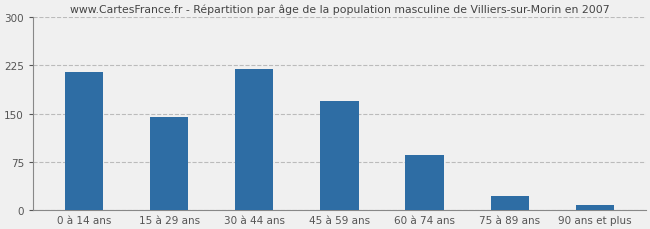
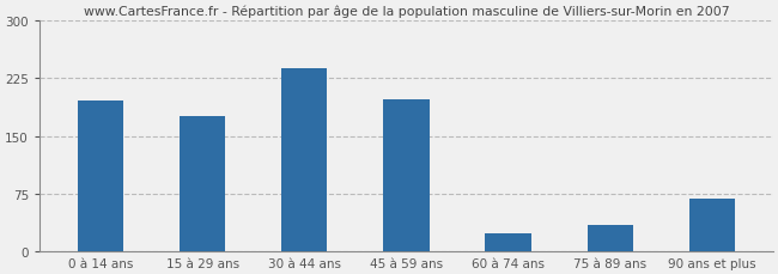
0 à 14 ans: 215 -> 196
15 à 29 ans: 145 -> 176
30 à 44 ans: 220 -> 238
45 à 59 ans: 170 -> 198
60 à 74 ans: 85 -> 24
75 à 89 ans: 22 -> 34
90 ans et plus: 8 -> 68
